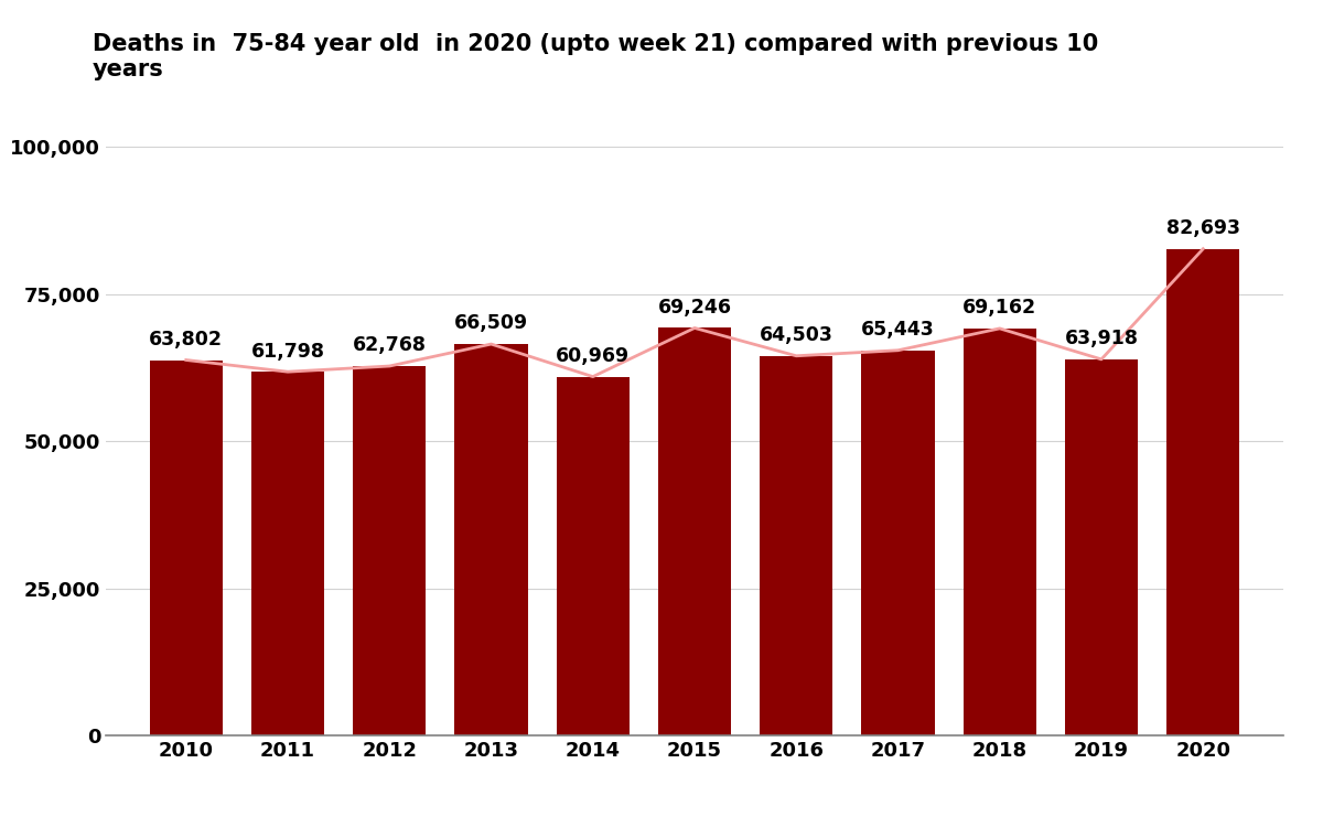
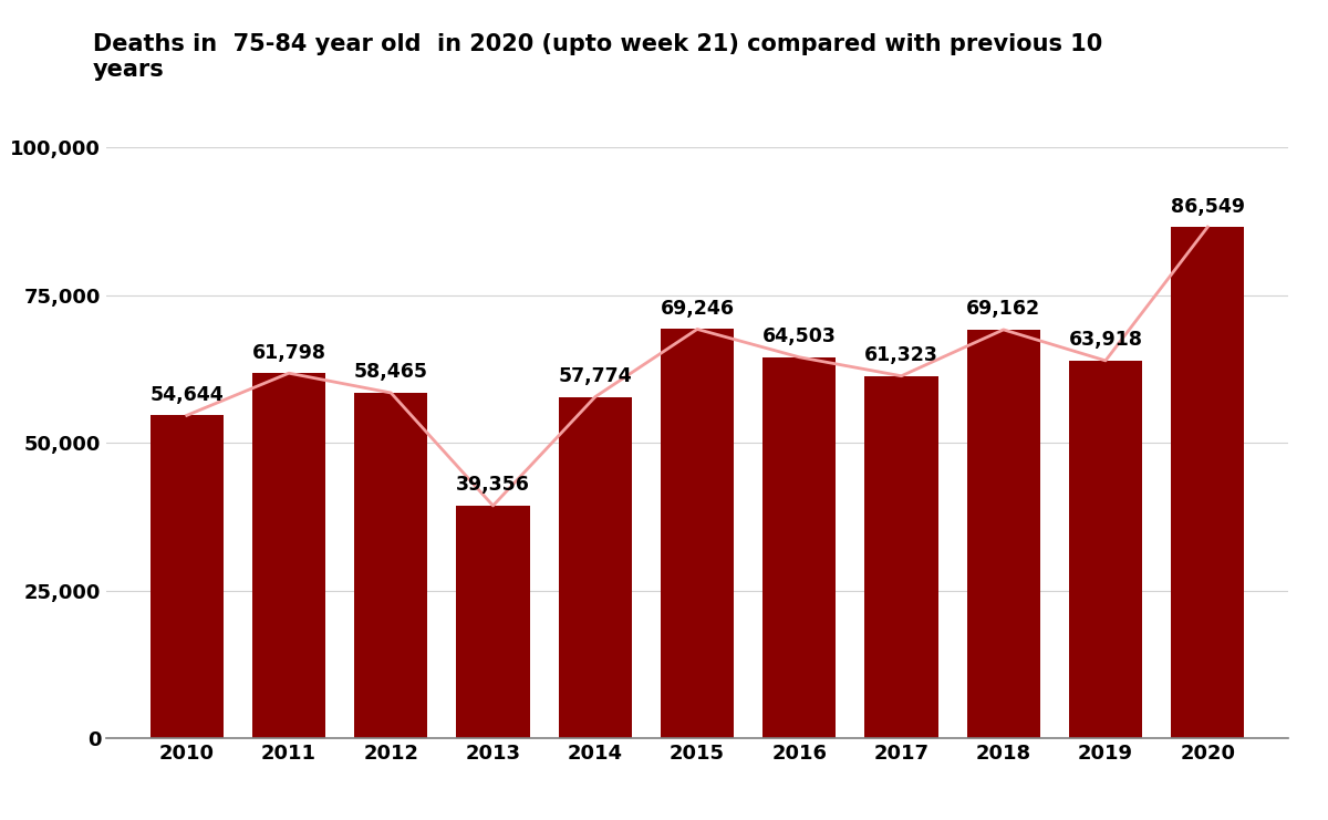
2010: 63,802 -> 54,644
2012: 62,768 -> 58,465
2013: 66,509 -> 39,356
2014: 60,969 -> 57,774
2017: 65,443 -> 61,323
2020: 82,693 -> 86,549
